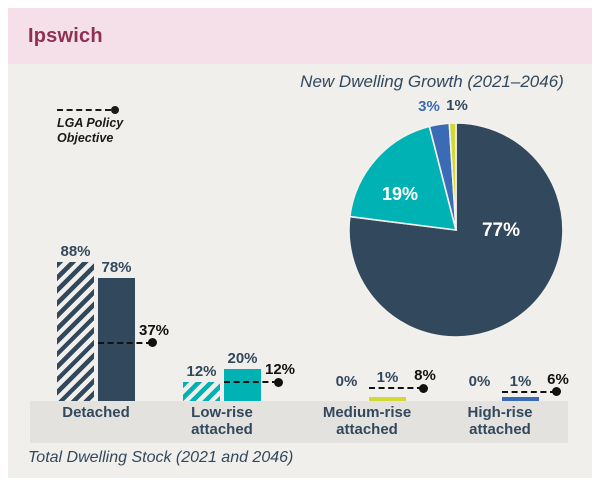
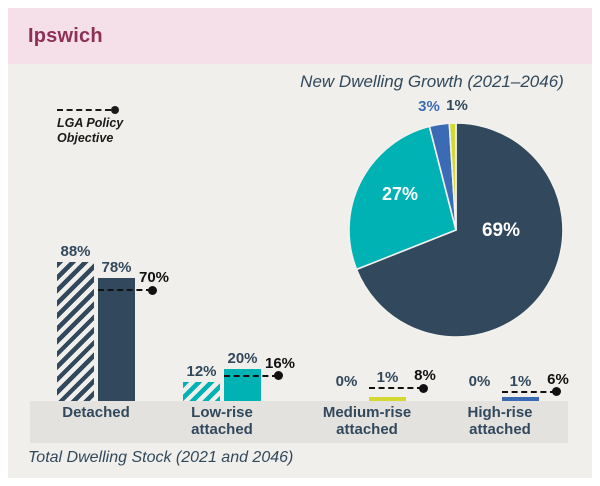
New Dwelling Growth (2021–2046)/Detached: 77% -> 69%
New Dwelling Growth (2021–2046)/Low-rise attached: 19% -> 27%
Total Dwelling Stock (2021 and 2046)/LGA Policy Objective/Detached: 37% -> 70%
Total Dwelling Stock (2021 and 2046)/LGA Policy Objective/Low-rise attached: 12% -> 16%
